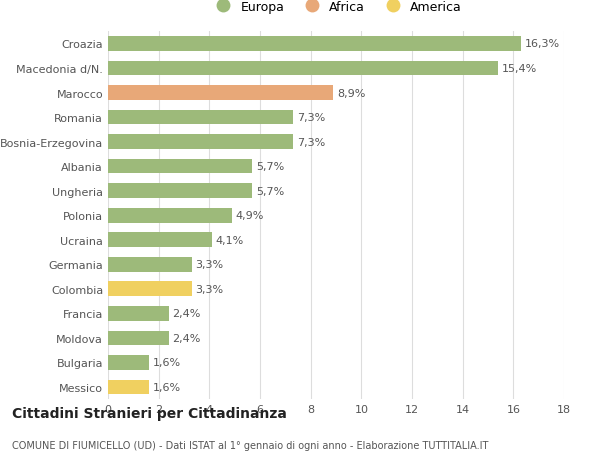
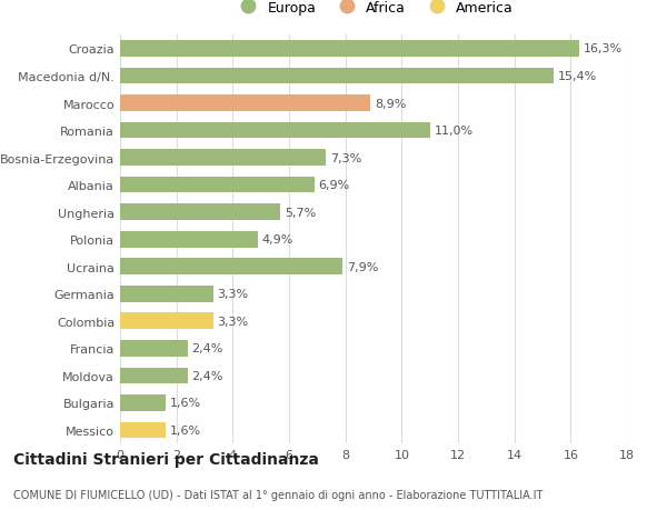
Romania: 7,3% -> 11,0%
Albania: 5,7% -> 6,9%
Ucraina: 4,1% -> 7,9%
